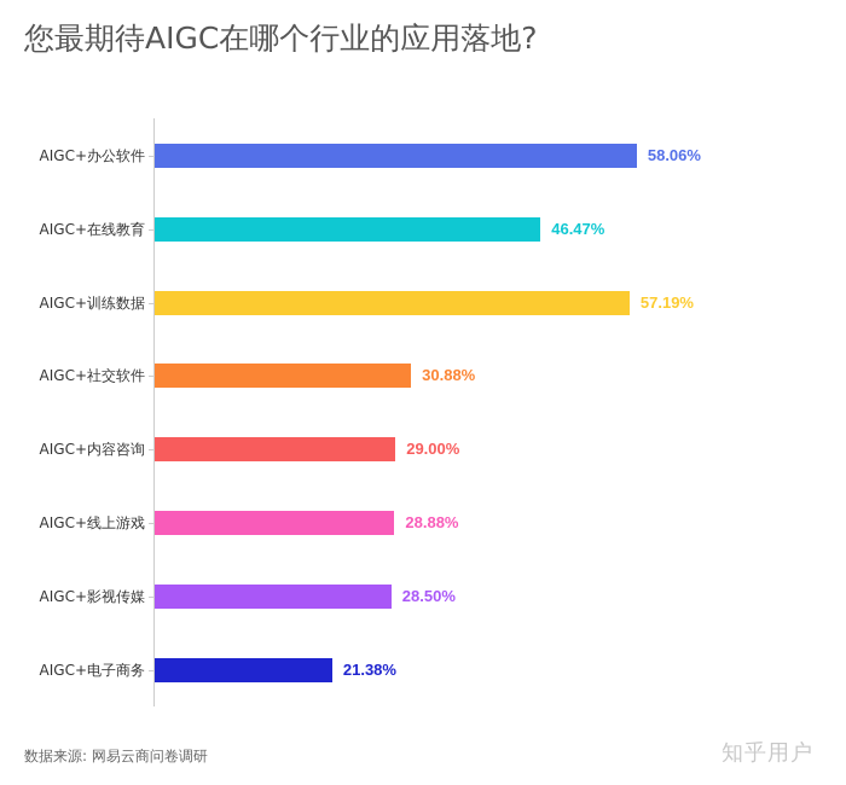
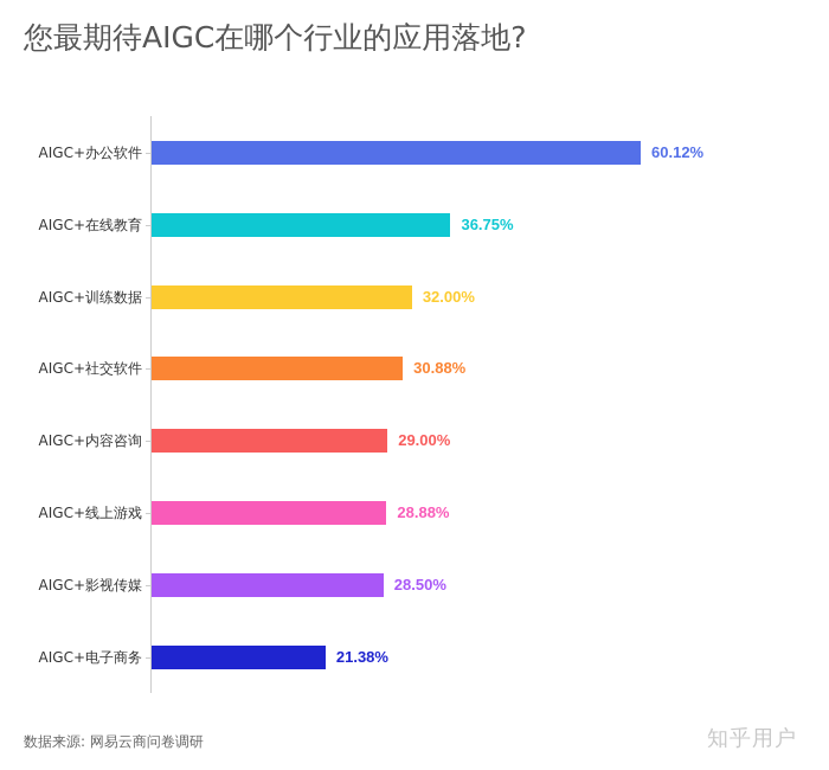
AIGC+办公软件: 58.06% -> 60.12%
AIGC+在线教育: 46.47% -> 36.75%
AIGC+训练数据: 57.19% -> 32.00%
